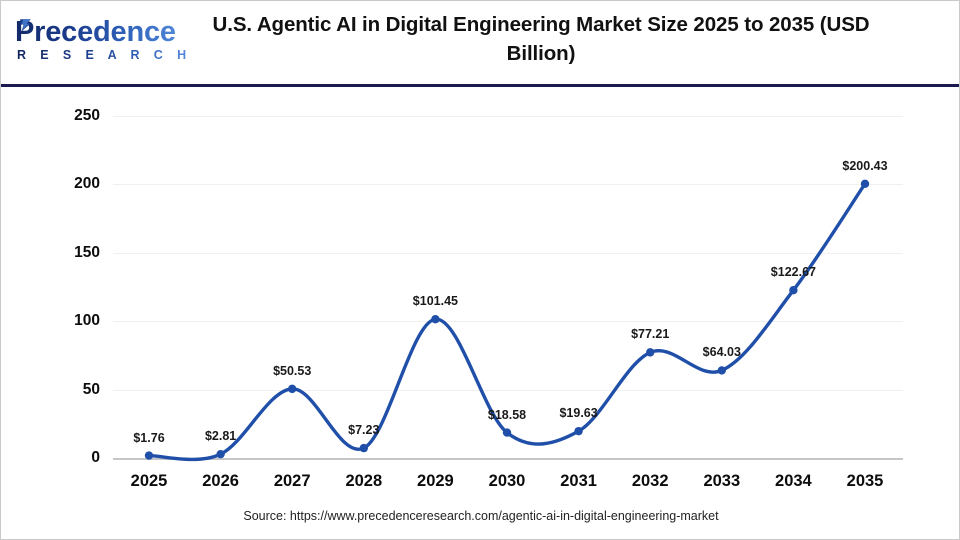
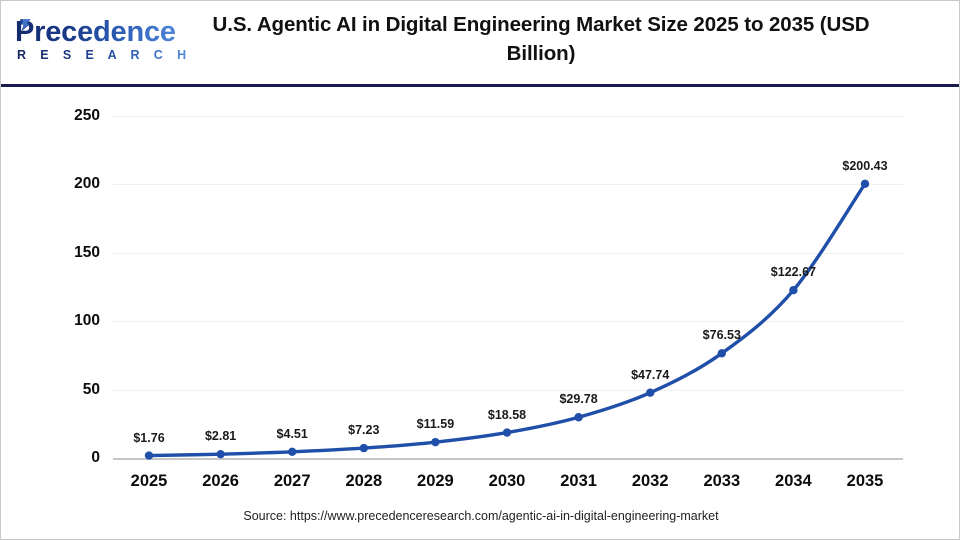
2027: $50.53 -> $4.51
2029: $101.45 -> $11.59
2031: $19.63 -> $29.78
2032: $77.21 -> $47.74
2033: $64.03 -> $76.53
